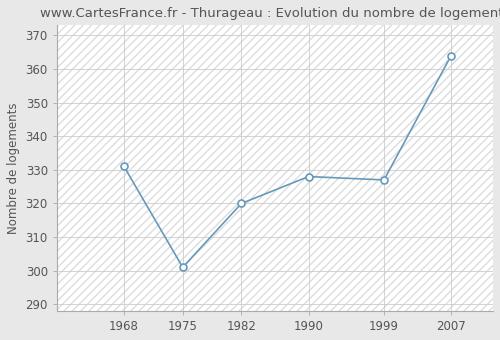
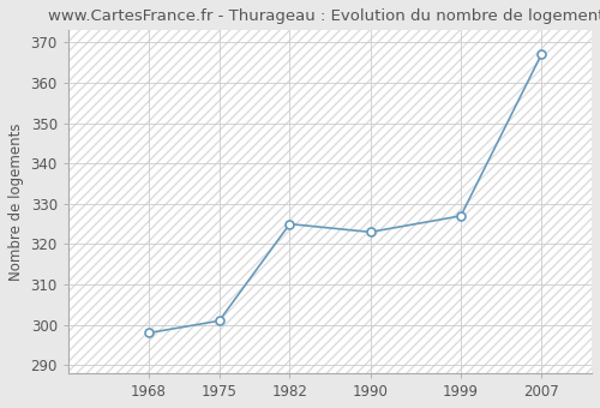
1968: 331 -> 298
1982: 320 -> 325
1990: 328 -> 323
2007: 364 -> 367
